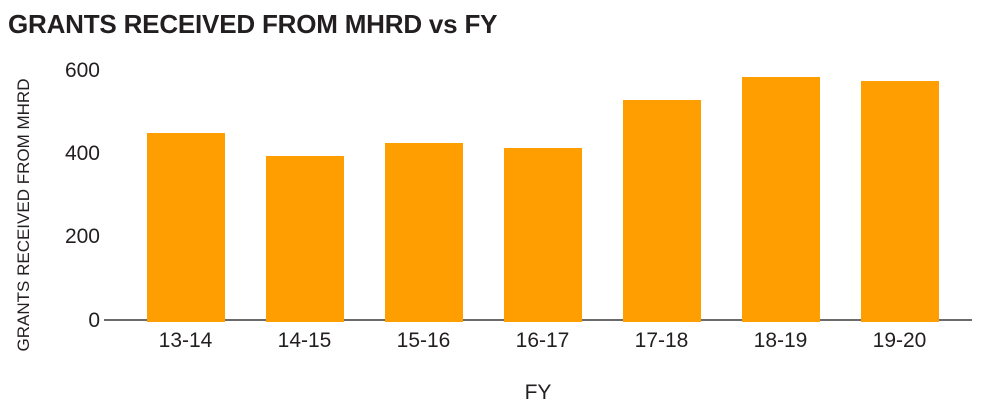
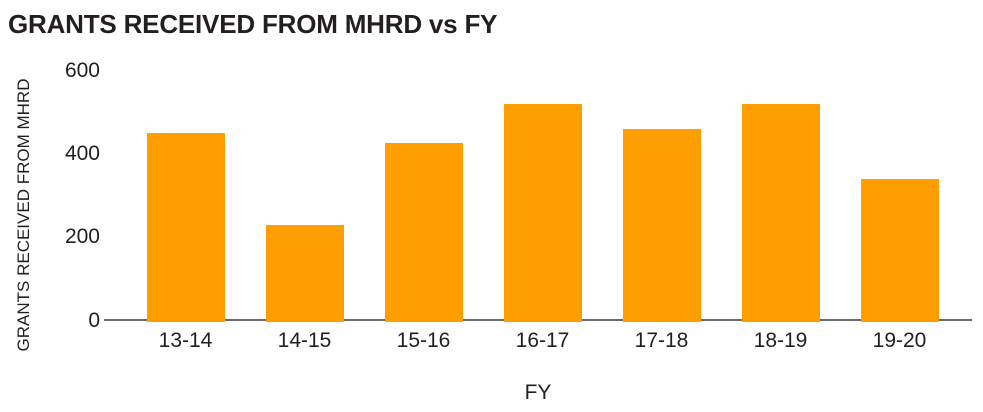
14-15: 400 -> 230
16-17: 420 -> 520
17-18: 530 -> 460
18-19: 580 -> 520
19-20: 580 -> 340
